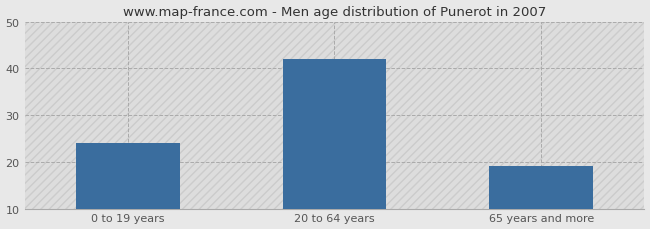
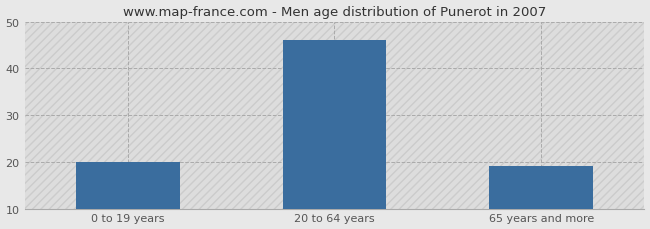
0 to 19 years: 24 -> 20
20 to 64 years: 42 -> 46
